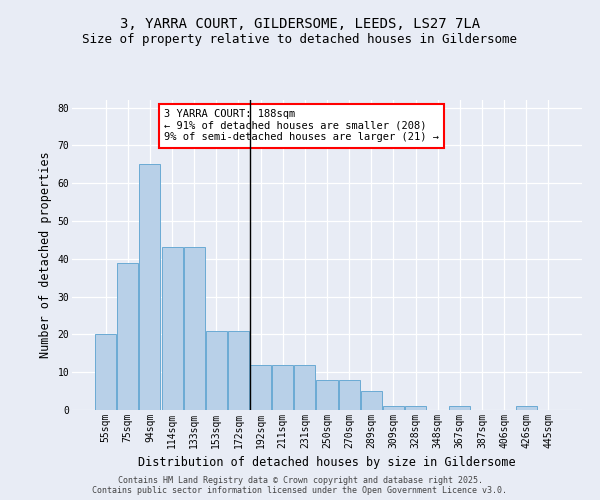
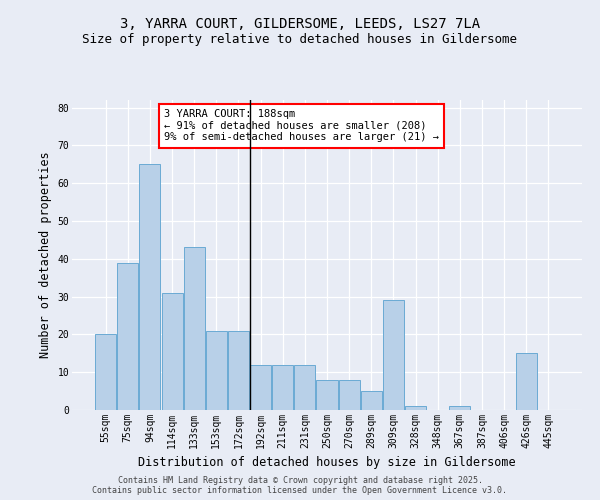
114sqm: 43 -> 31
309sqm: 1 -> 29
426sqm: 1 -> 15
